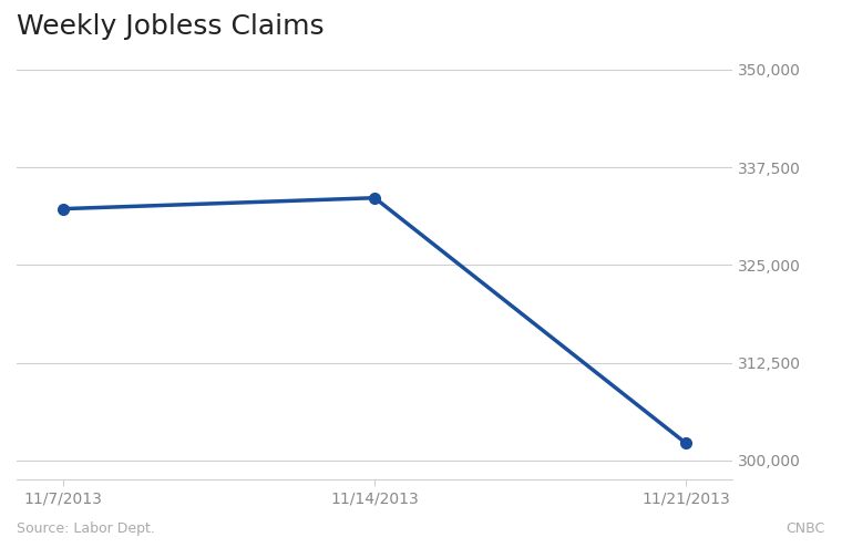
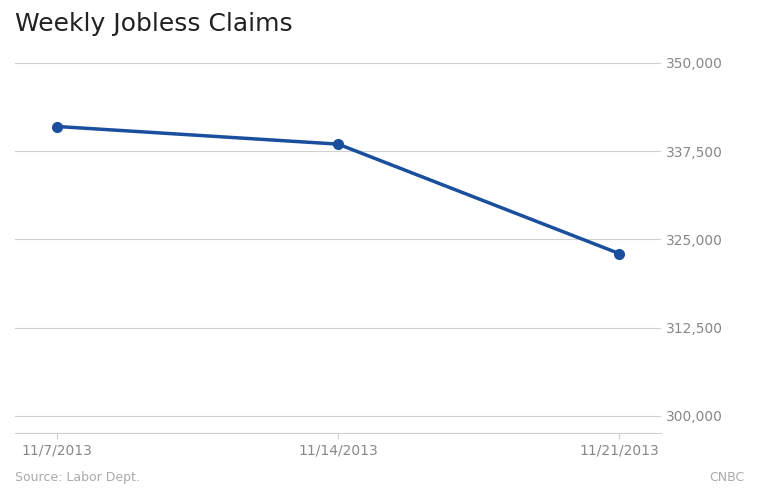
11/7/2013: 332,200 -> 341,000
11/14/2013: 333,600 -> 338,500
11/21/2013: 302,200 -> 323,000
